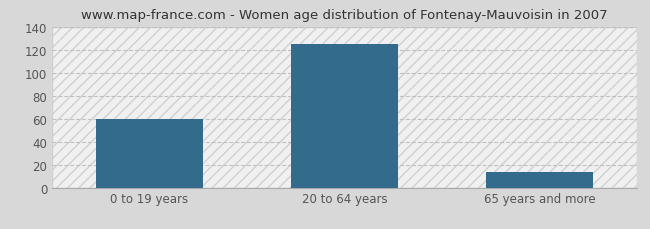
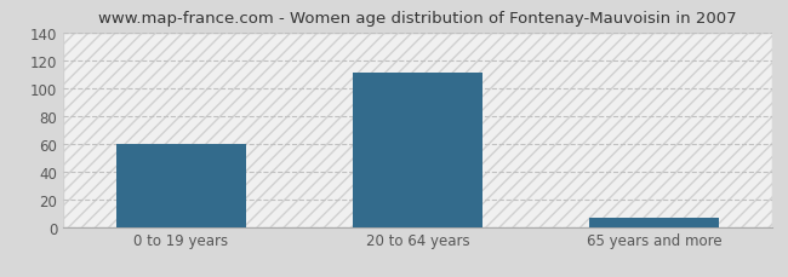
20 to 64 years: 125 -> 111
65 years and more: 14 -> 7
